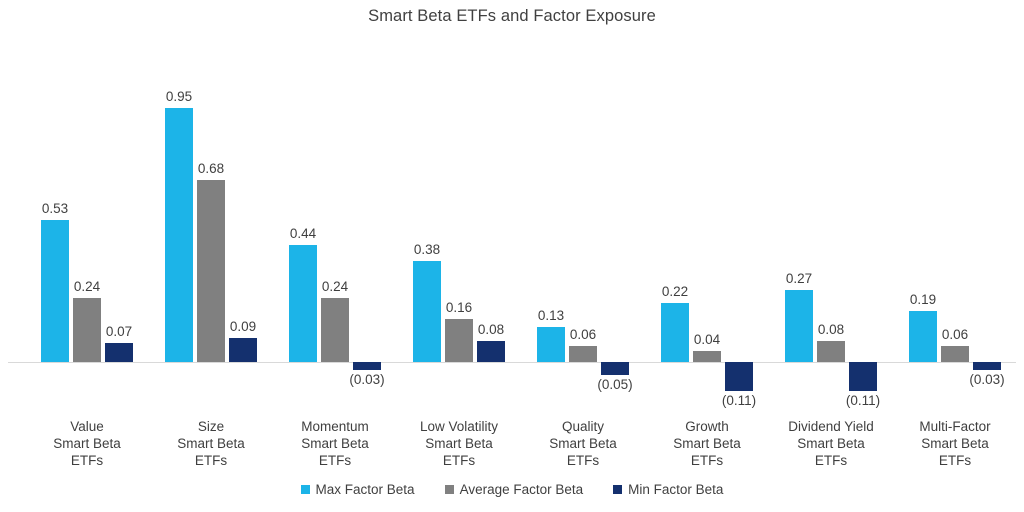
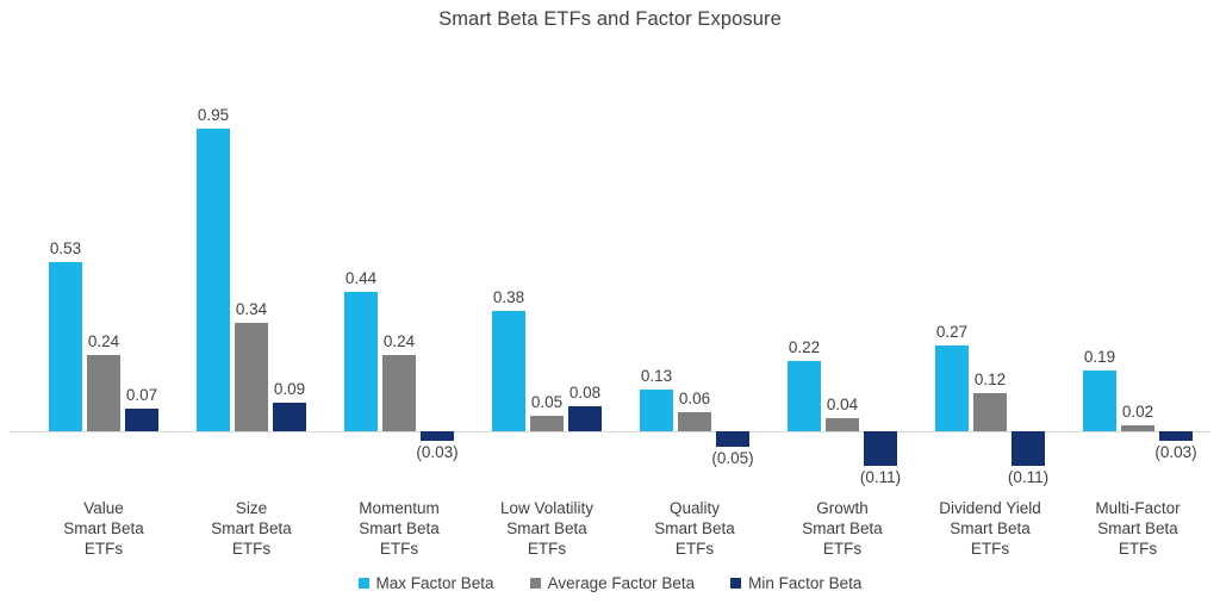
Average Factor Beta/Size Smart Beta ETFs: 0.68 -> 0.34
Average Factor Beta/Low Volatility Smart Beta ETFs: 0.16 -> 0.05
Average Factor Beta/Dividend Yield Smart Beta ETFs: 0.08 -> 0.12
Average Factor Beta/Multi-Factor Smart Beta ETFs: 0.06 -> 0.02
